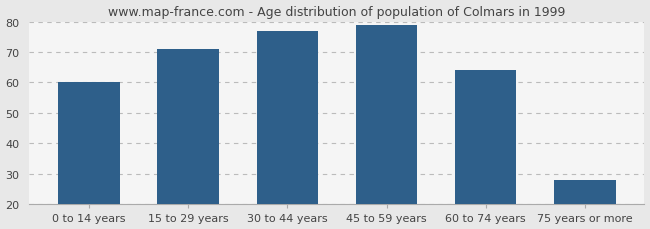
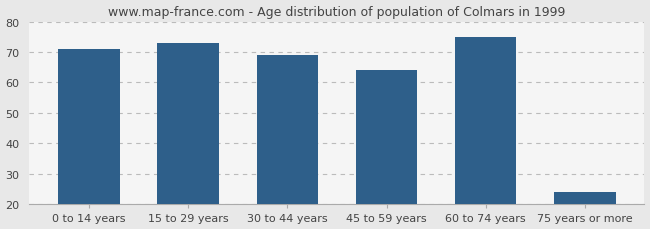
0 to 14 years: 60 -> 71
15 to 29 years: 71 -> 73
30 to 44 years: 77 -> 69
45 to 59 years: 79 -> 64
60 to 74 years: 64 -> 75
75 years or more: 28 -> 24
